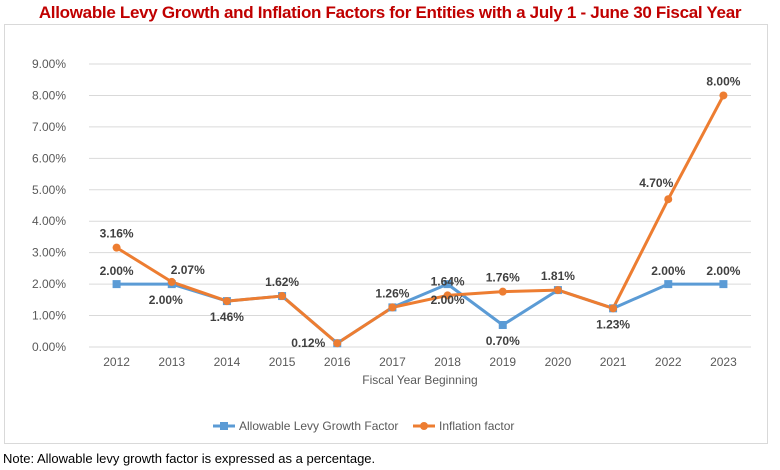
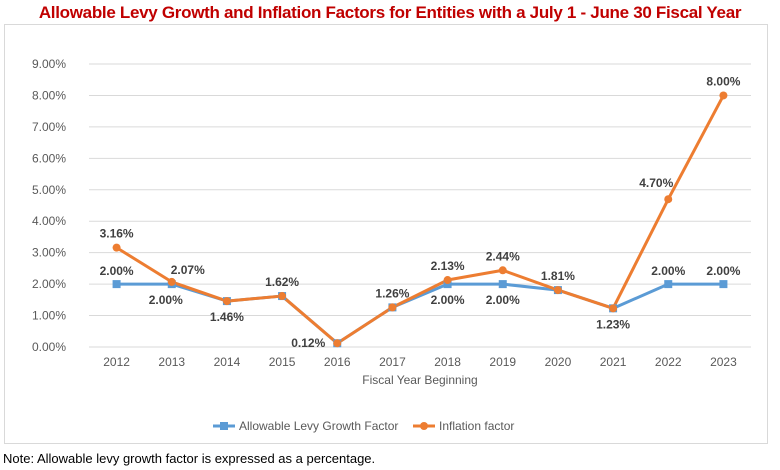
Inflation factor/2018: 1.64% -> 2.13%
Allowable Levy Growth Factor/2019: 0.70% -> 2.00%
Inflation factor/2019: 1.76% -> 2.44%
